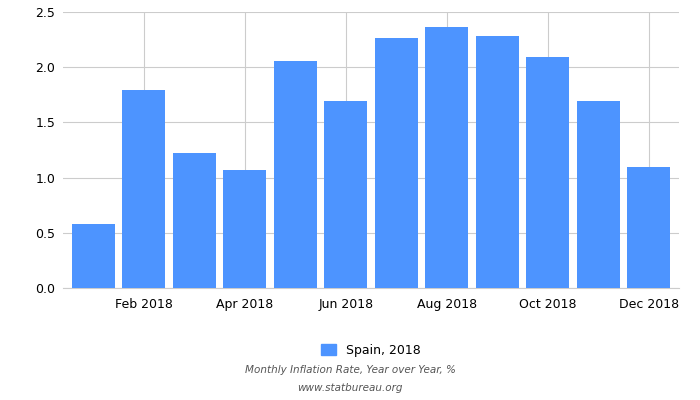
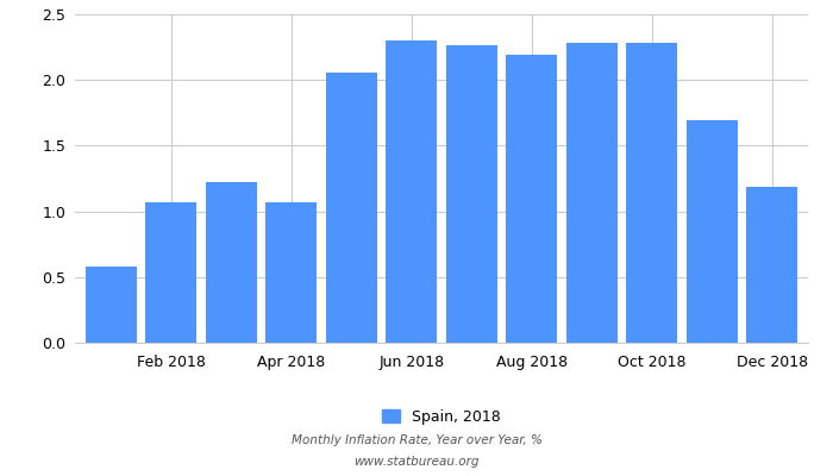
Feb 2018: 1.79 -> 1.07
Jun 2018: 1.69 -> 2.30
Aug 2018: 2.36 -> 2.19
Oct 2018: 2.09 -> 2.28
Dec 2018: 1.10 -> 1.19
